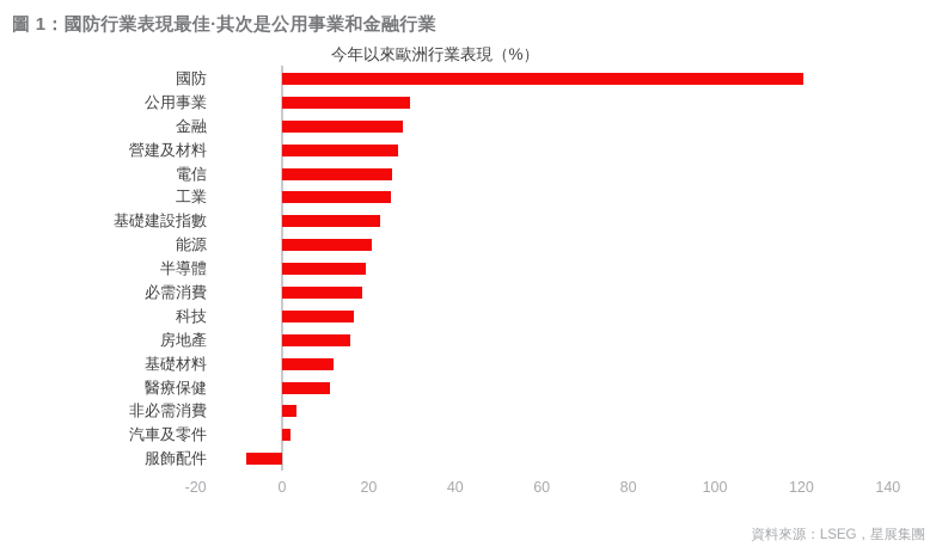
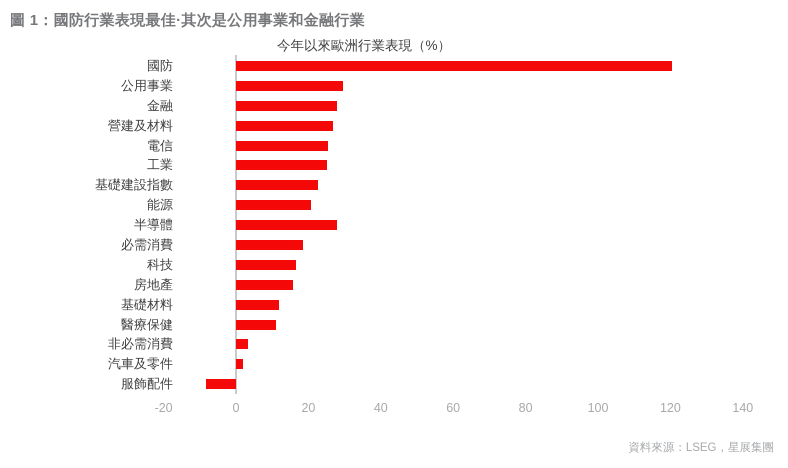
半導體: 19 -> 28
